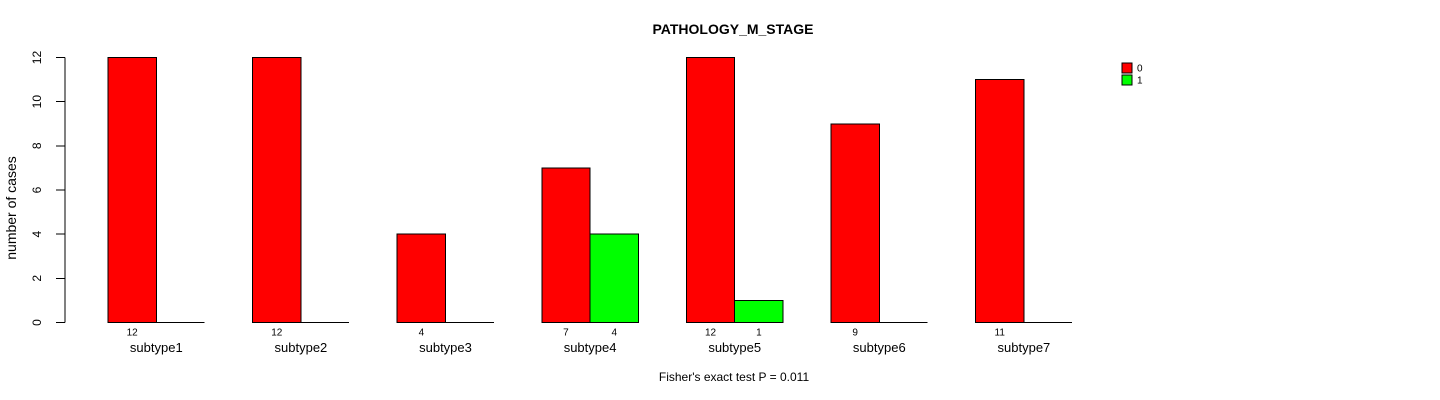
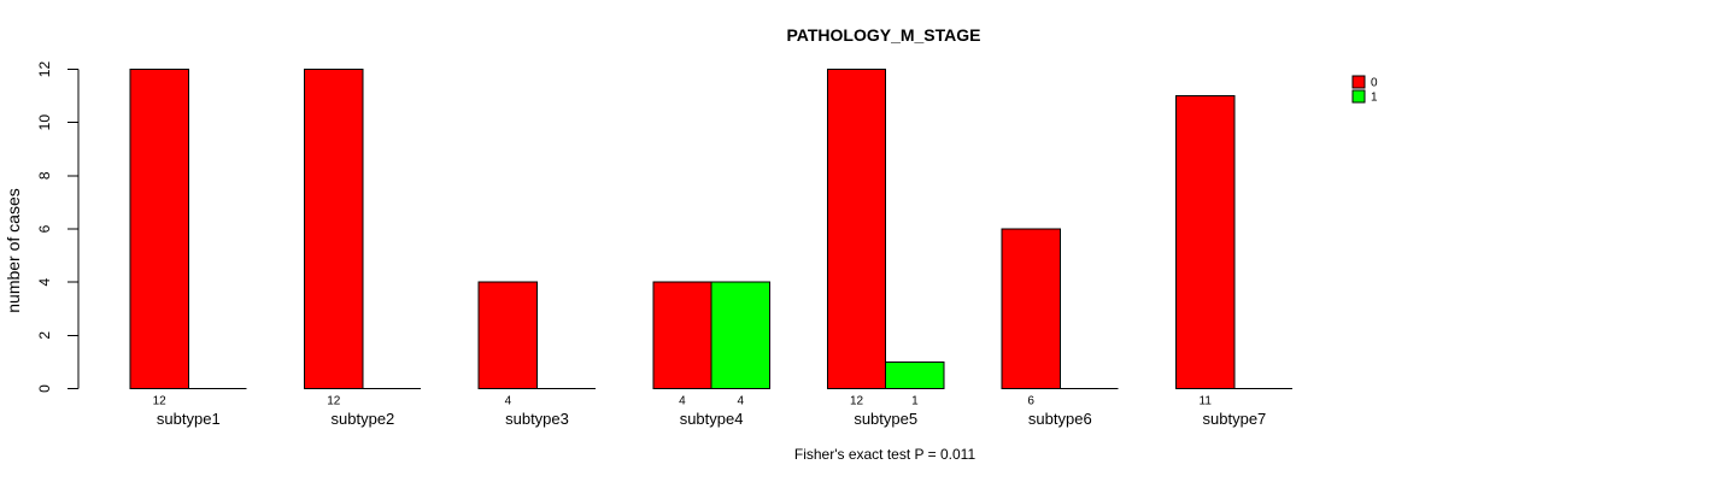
0/subtype4: 7 -> 4
0/subtype6: 9 -> 6
